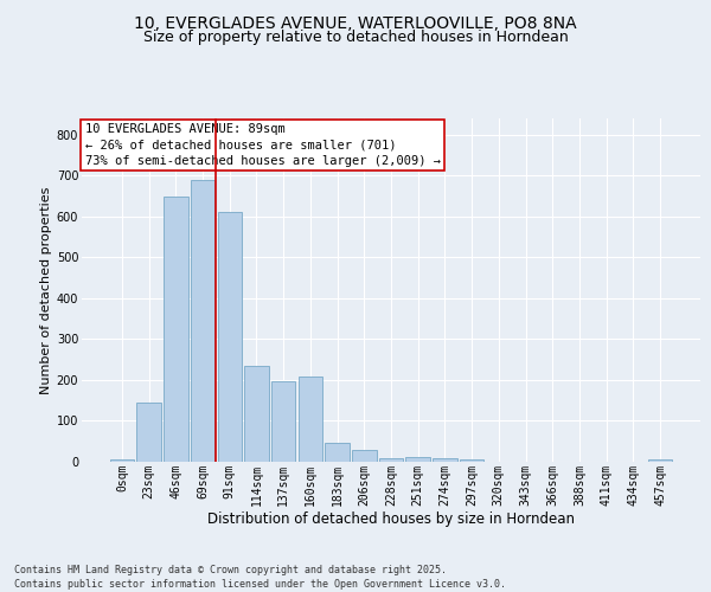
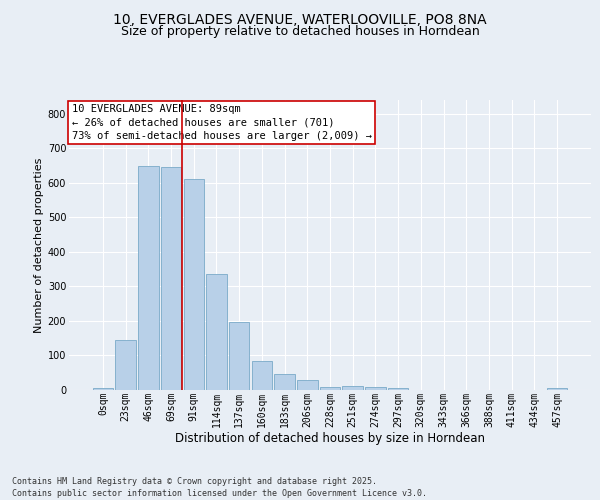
69sqm: 690 -> 645
114sqm: 235 -> 335
160sqm: 210 -> 83
